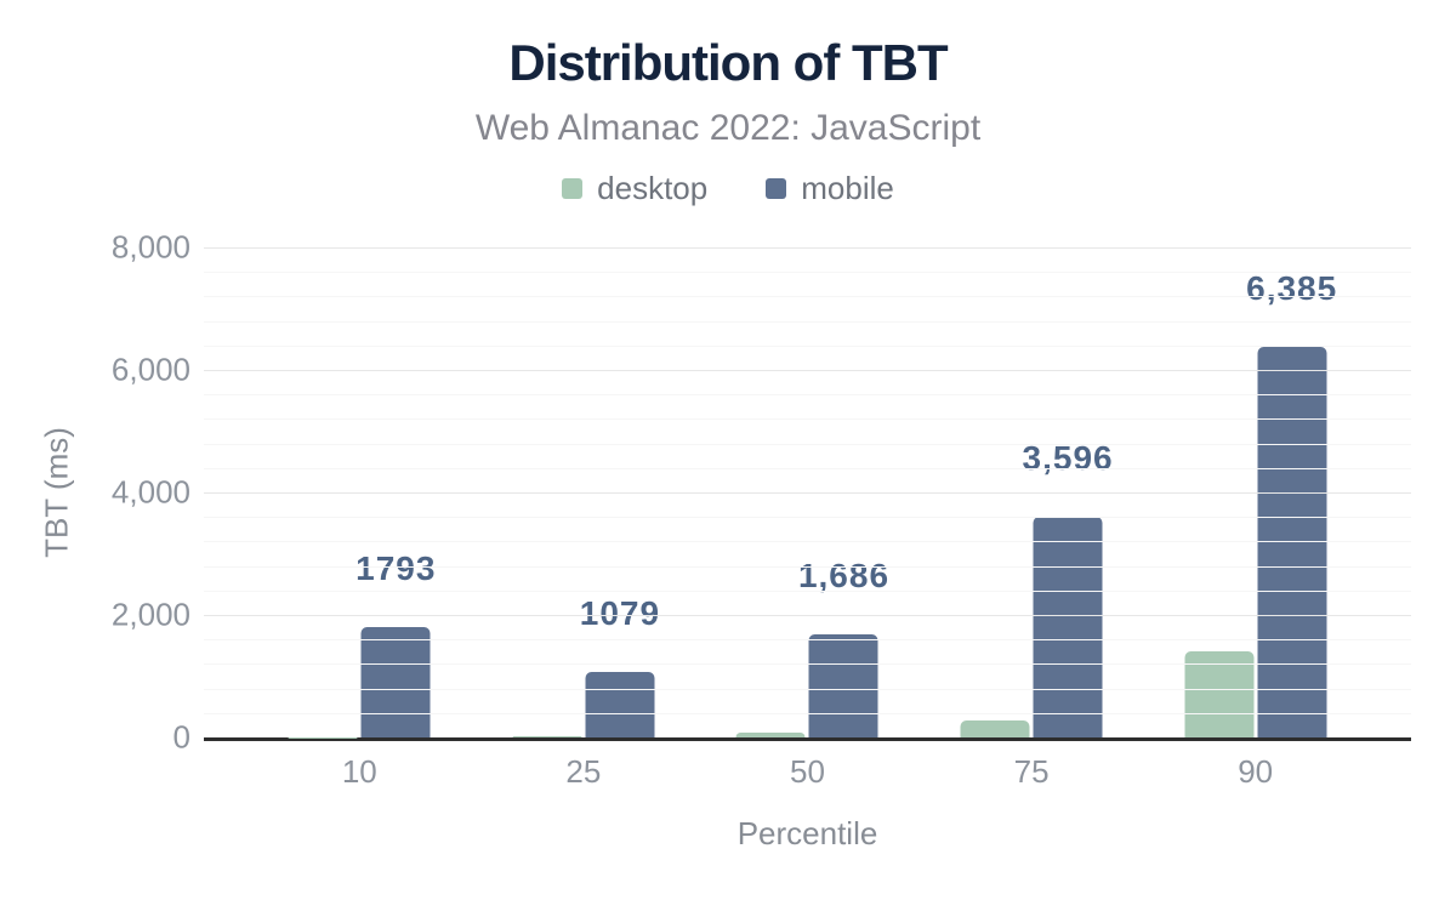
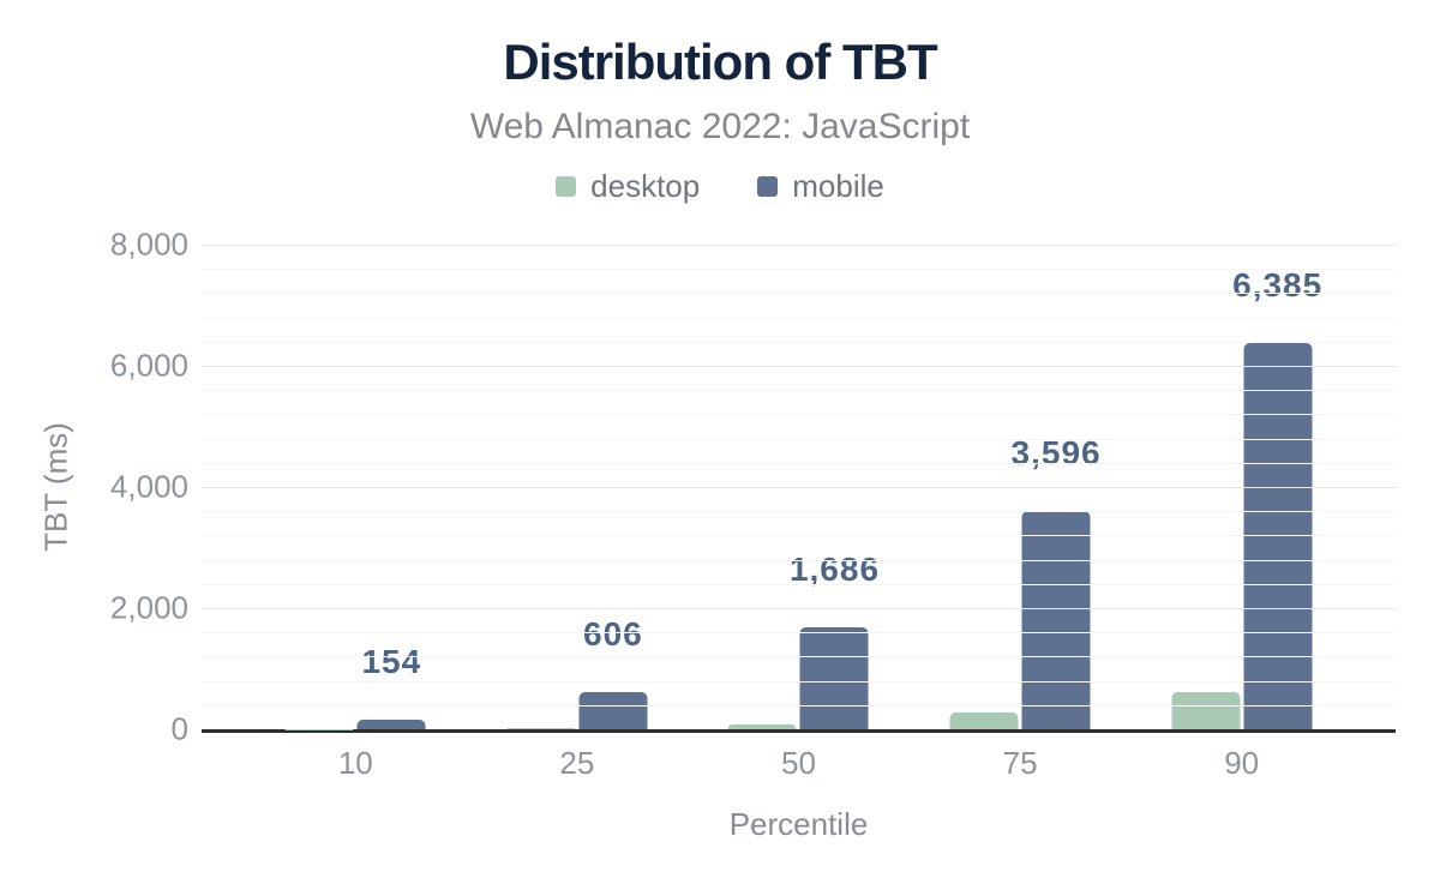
mobile/10: 1793 -> 154
mobile/25: 1079 -> 606
desktop/90: 1400 -> 600
